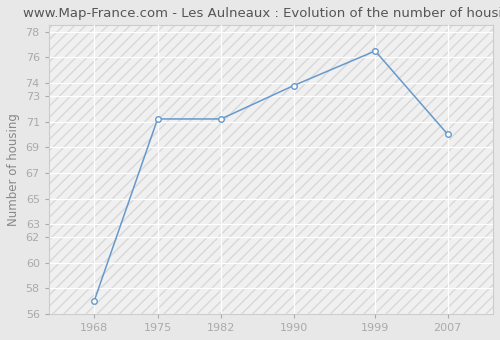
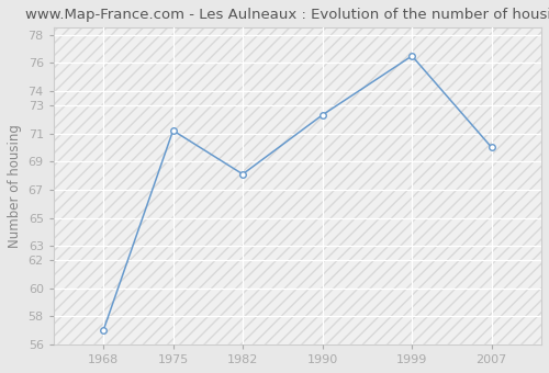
1982: 71.2 -> 68.1
1990: 73.8 -> 72.3
